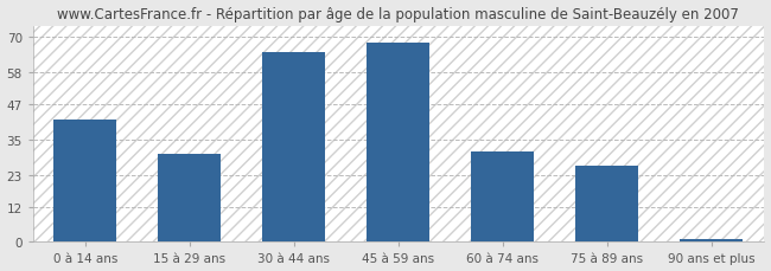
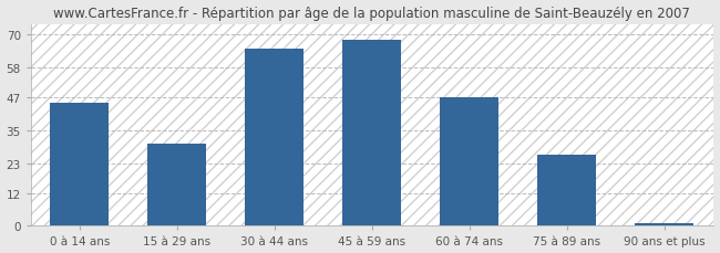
0 à 14 ans: 42 -> 45
60 à 74 ans: 31 -> 47
